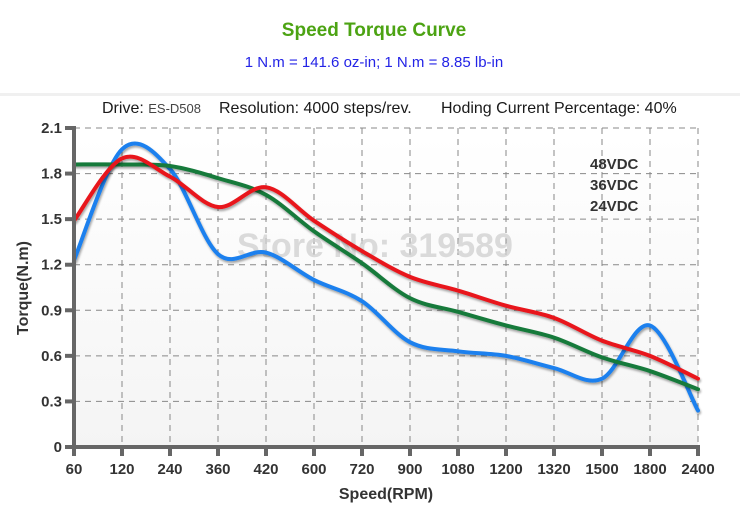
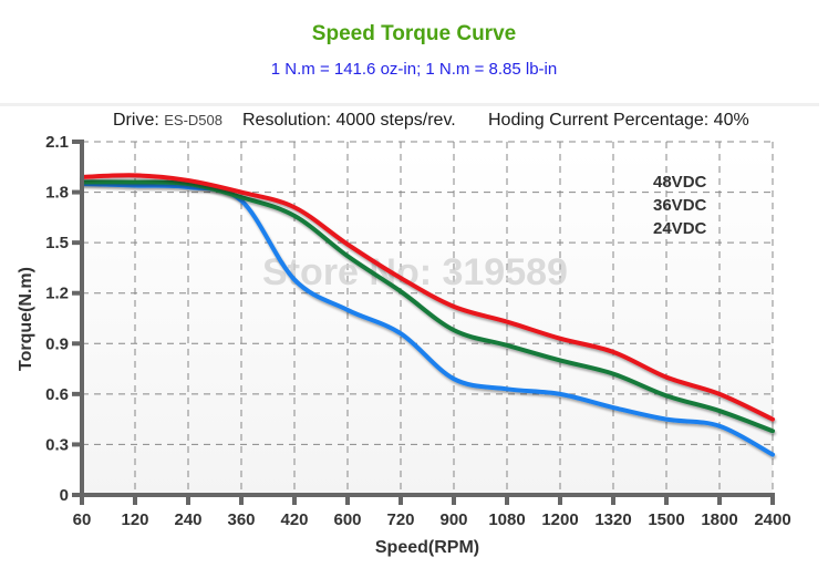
48VDC/60: 1.49 -> 1.89
24VDC/60: 1.23 -> 1.85
24VDC/120: 1.96 -> 1.84
48VDC/240: 1.78 -> 1.87
48VDC/360: 1.58 -> 1.80
24VDC/360: 1.27 -> 1.75
24VDC/1800: 0.80 -> 0.41
